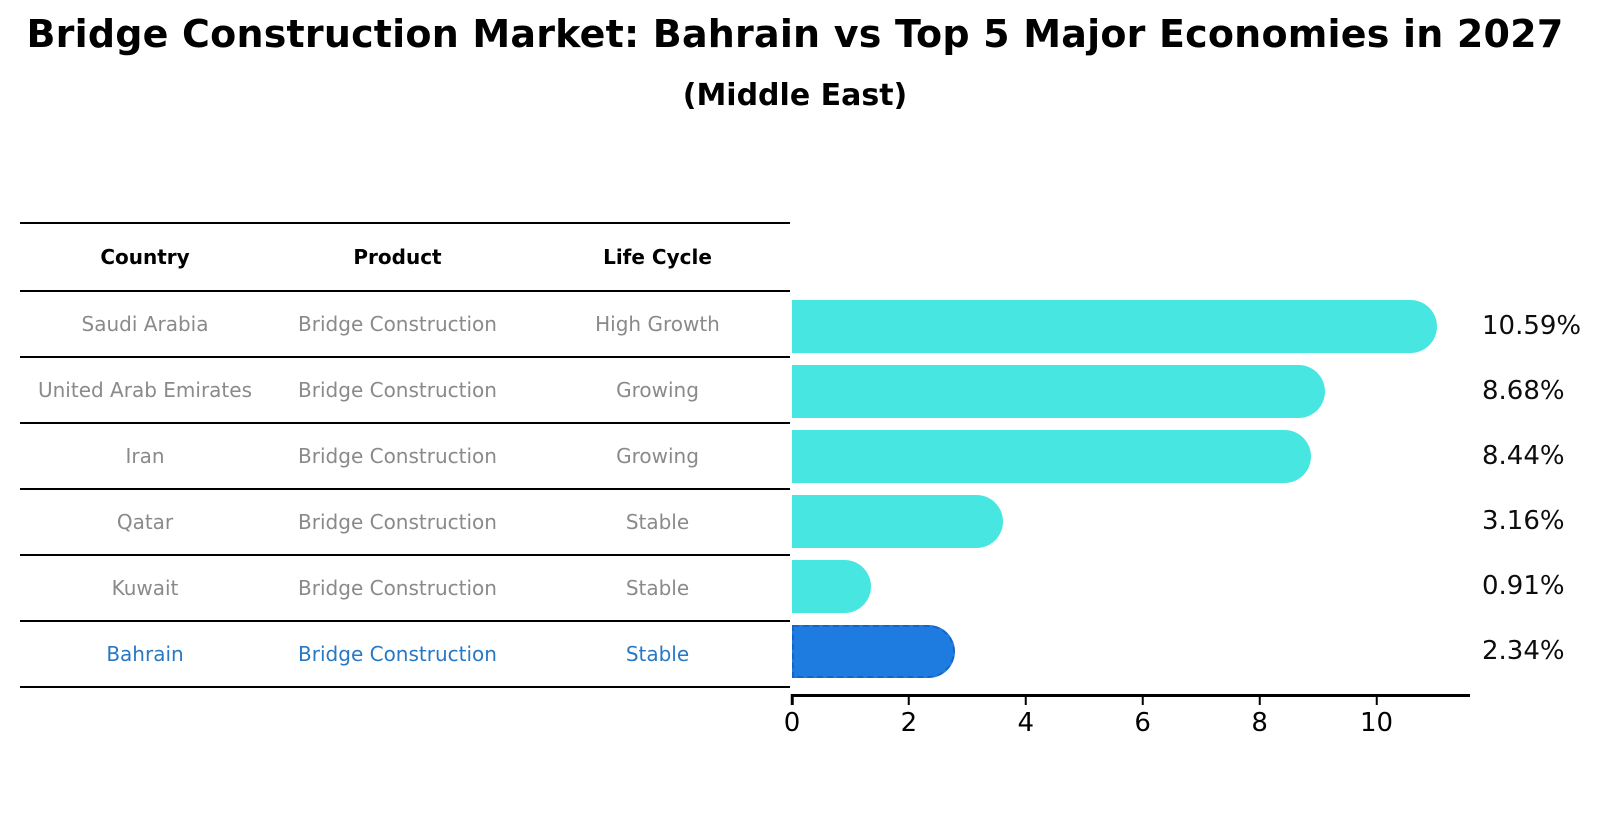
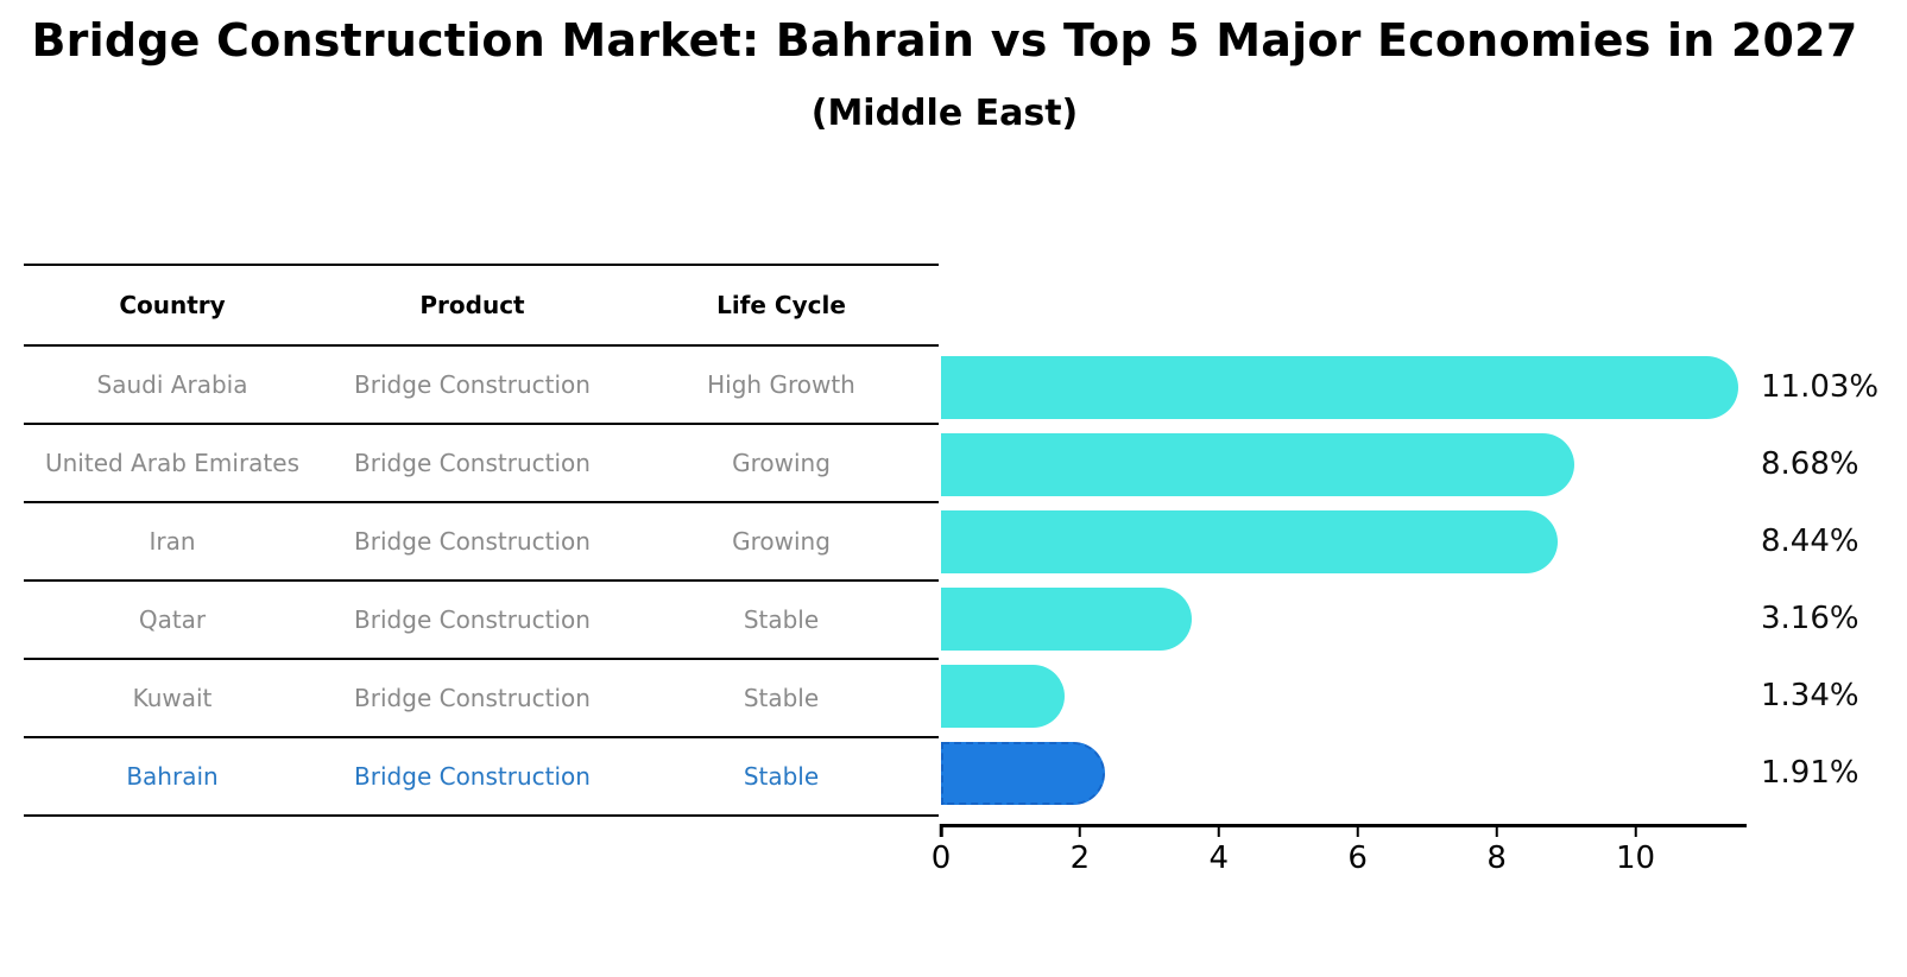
Saudi Arabia: 10.59% -> 11.03%
Kuwait: 0.91% -> 1.34%
Bahrain: 2.34% -> 1.91%
